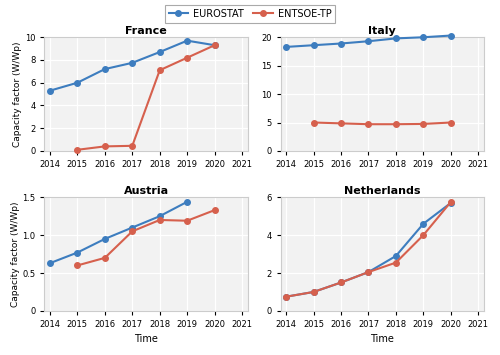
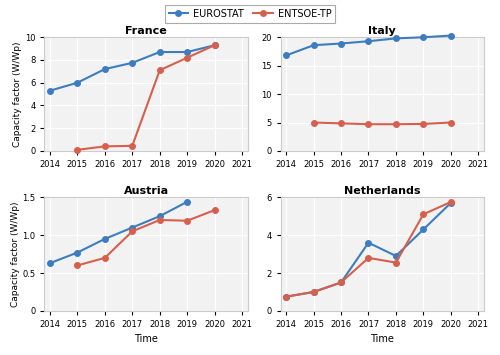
France/EUROSTAT/2019: 9.7 -> 8.7
Italy/EUROSTAT/2014: 18.3 -> 16.8
Netherlands/EUROSTAT/2017: 2.0 -> 3.6
Netherlands/ENTSOE-TP/2017: 2.0 -> 2.8
Netherlands/EUROSTAT/2019: 4.6 -> 4.3
Netherlands/ENTSOE-TP/2019: 4.0 -> 5.1
